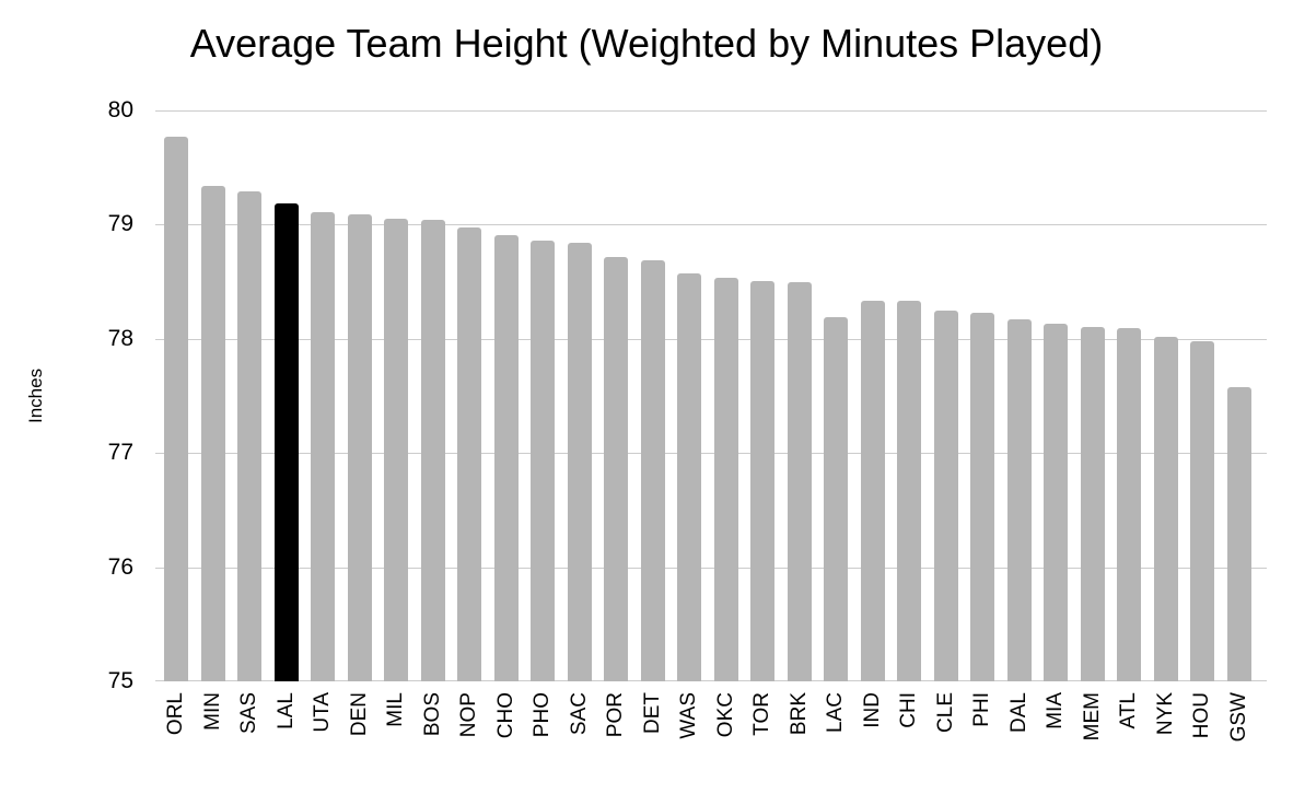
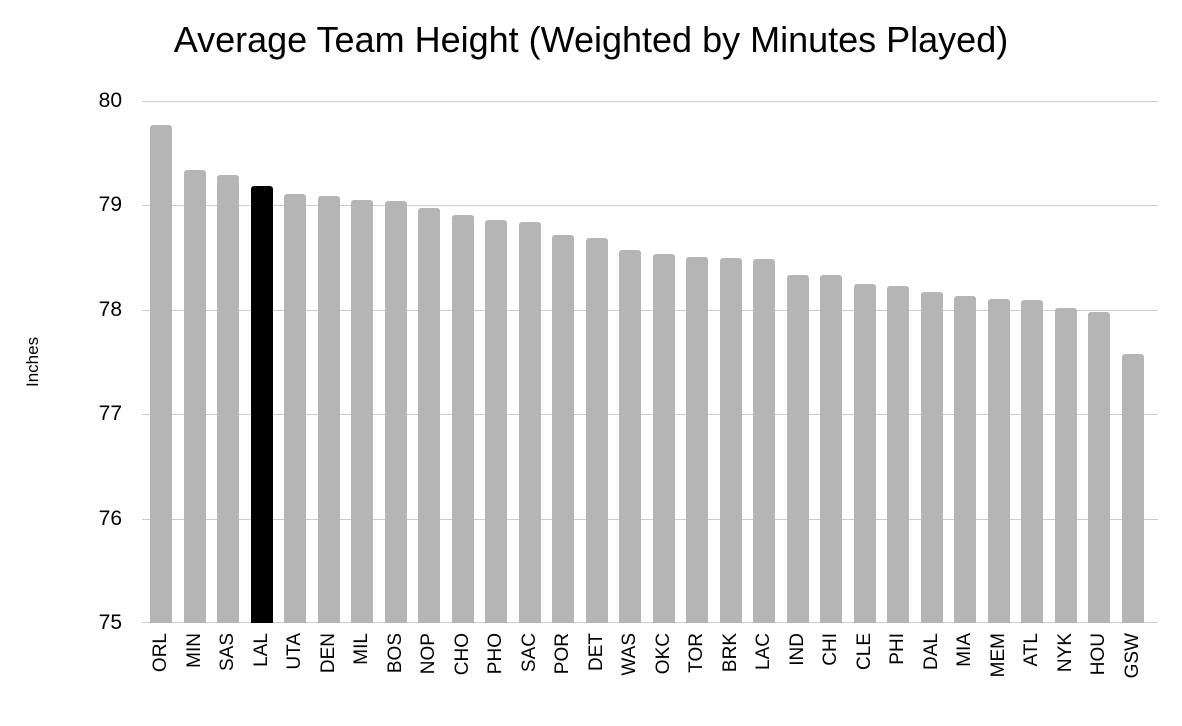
LAC: 78.19 -> 78.49
